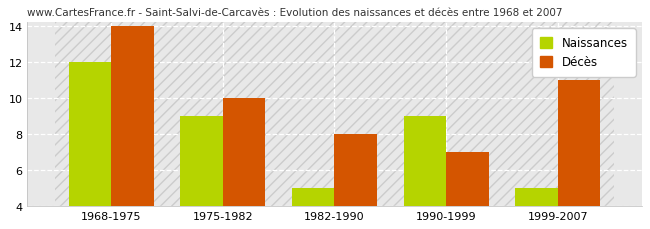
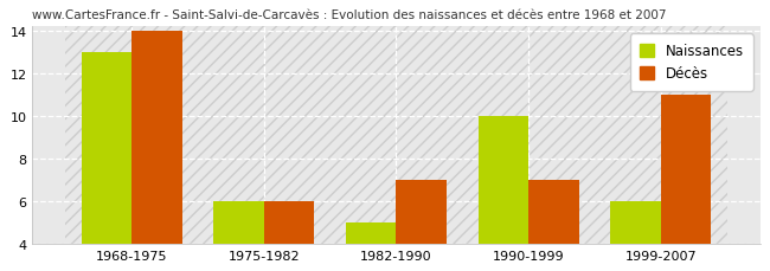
Naissances/1968-1975: 12 -> 13
Naissances/1975-1982: 9 -> 6
Décès/1975-1982: 10 -> 6
Décès/1982-1990: 8 -> 7
Naissances/1990-1999: 9 -> 10
Naissances/1999-2007: 5 -> 6
